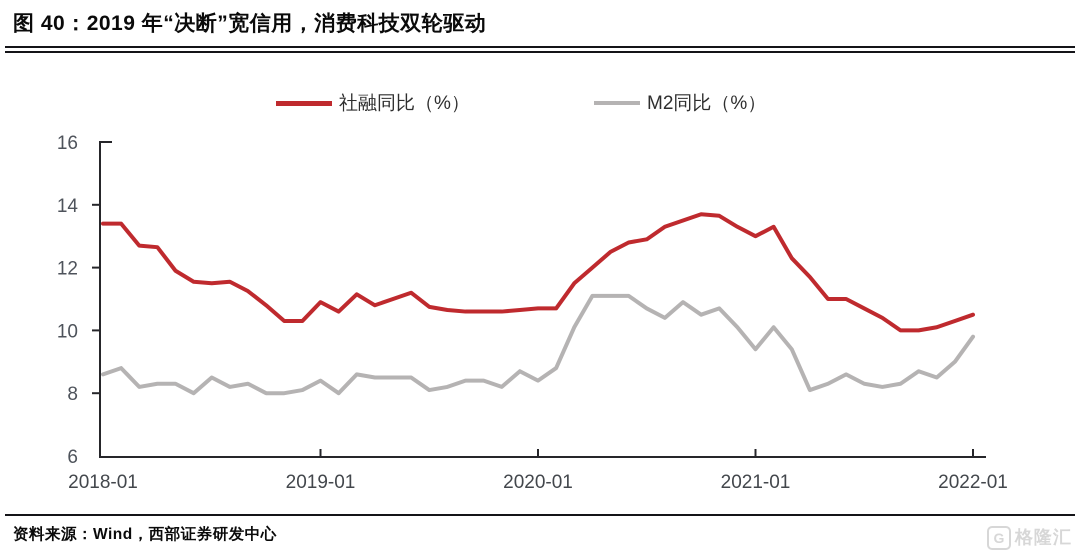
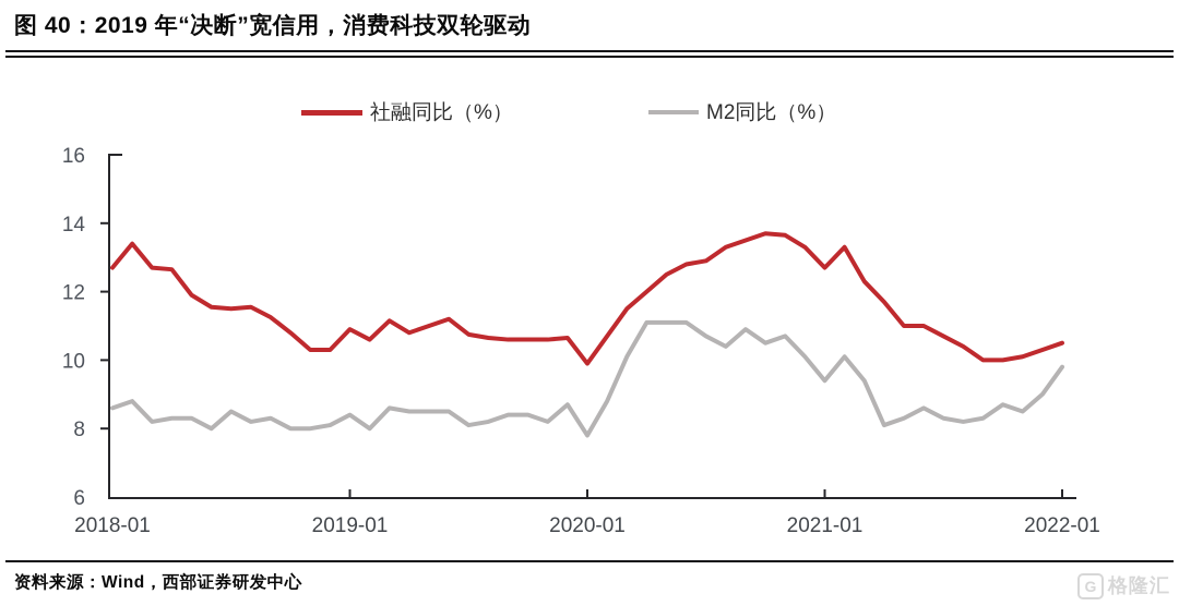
社融同比（%）/2018-01: 13.4 -> 12.7
社融同比（%）/2020-01: 10.7 -> 9.9
M2同比（%）/2020-01: 8.4 -> 7.8
社融同比（%）/2021-01: 13.0 -> 12.7
